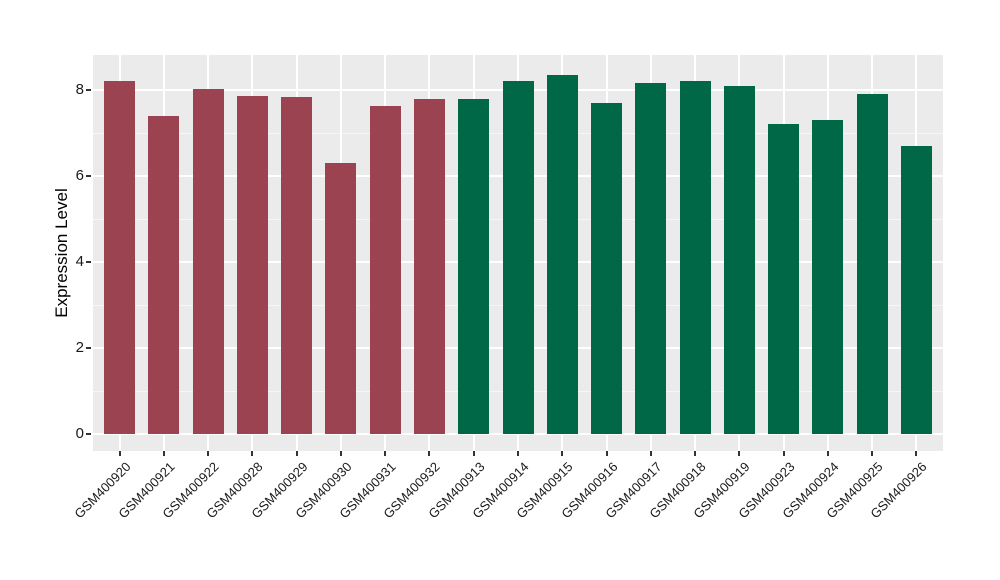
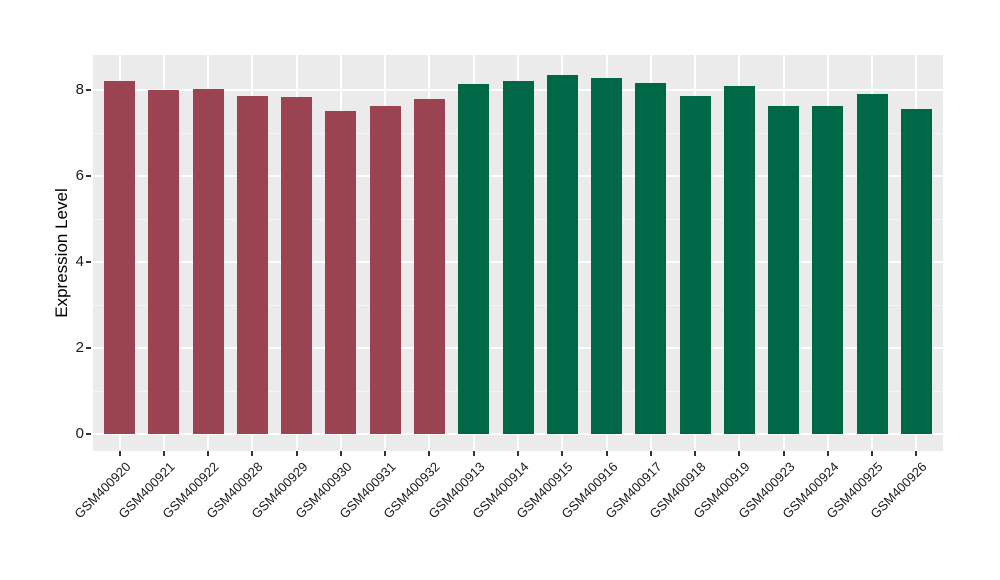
GSM400921: 7.4 -> 8.0
GSM400930: 6.3 -> 7.5
GSM400913: 7.8 -> 8.1
GSM400916: 7.7 -> 8.3
GSM400918: 8.2 -> 7.9
GSM400923: 7.2 -> 7.6
GSM400924: 7.3 -> 7.6
GSM400926: 6.7 -> 7.5
